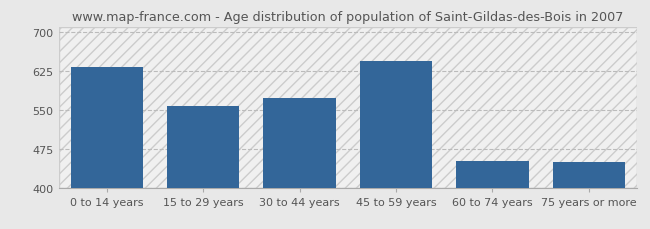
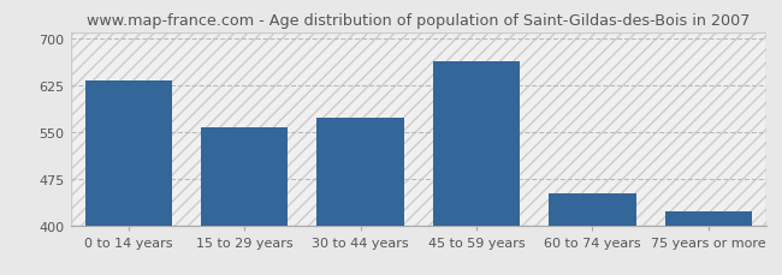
45 to 59 years: 644 -> 663
75 years or more: 450 -> 423
